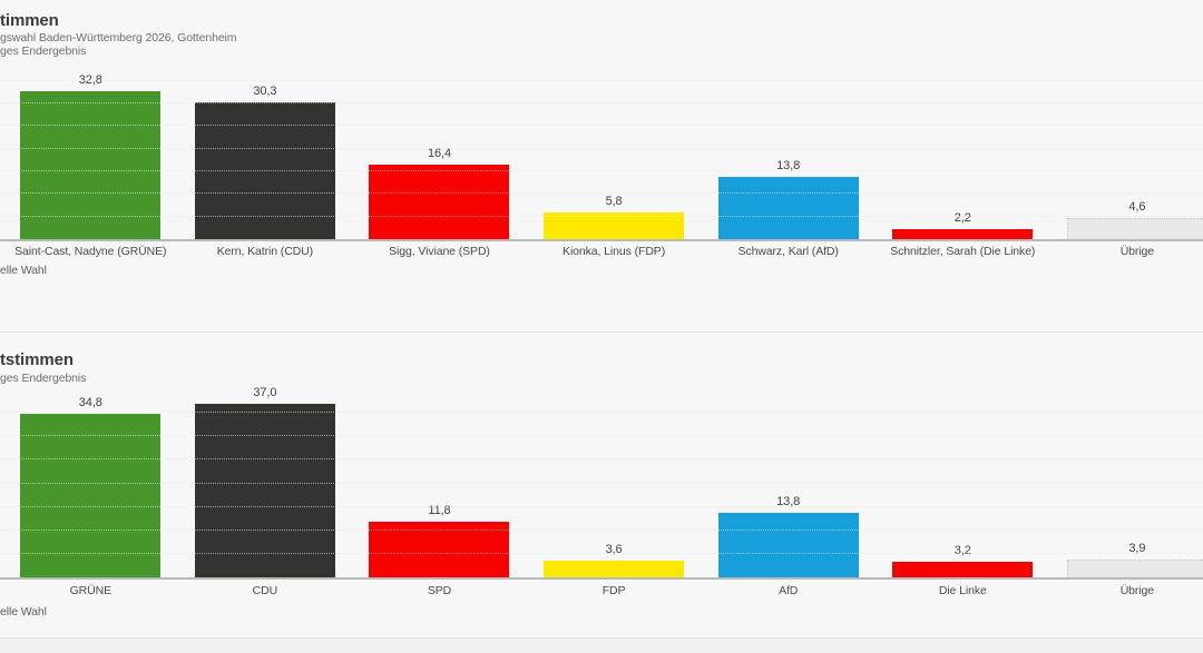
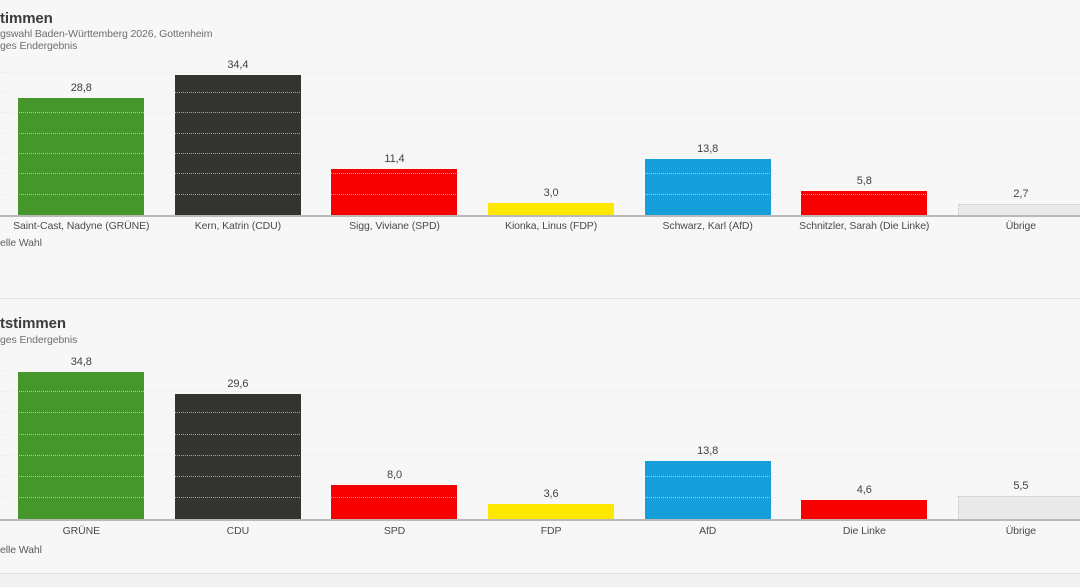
timmen/Saint-Cast, Nadyne (GRÜNE): 32,8 -> 28,8
timmen/Kern, Katrin (CDU): 30,3 -> 34,4
timmen/Sigg, Viviane (SPD): 16,4 -> 11,4
timmen/Kionka, Linus (FDP): 5,8 -> 3,0
timmen/Schnitzler, Sarah (Die Linke): 2,2 -> 5,8
timmen/Übrige: 4,6 -> 2,7
tstimmen/CDU: 37,0 -> 29,6
tstimmen/SPD: 11,8 -> 8,0
tstimmen/Die Linke: 3,2 -> 4,6
tstimmen/Übrige: 3,9 -> 5,5
